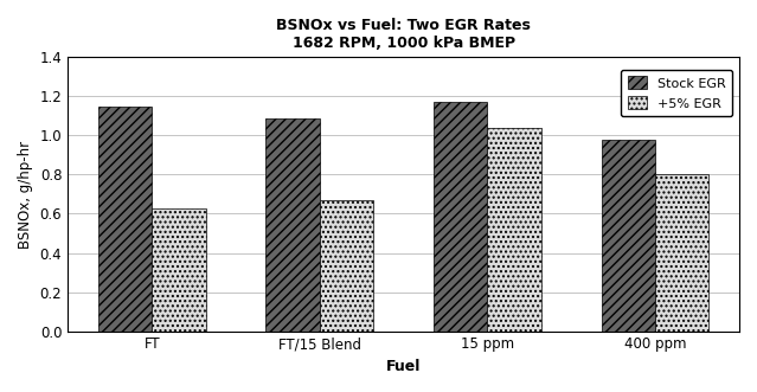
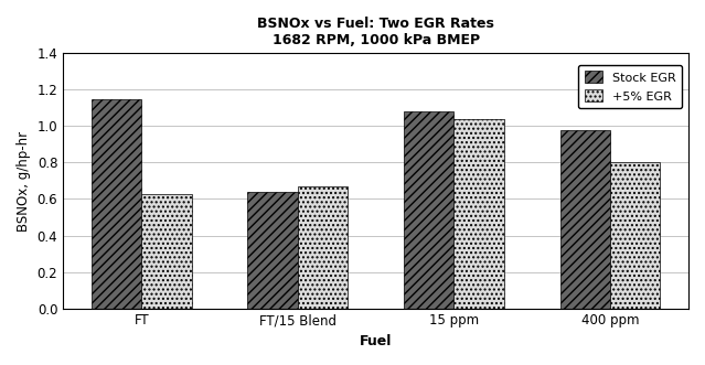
Stock EGR/FT/15 Blend: 1.09 -> 0.64
Stock EGR/15 ppm: 1.17 -> 1.08
